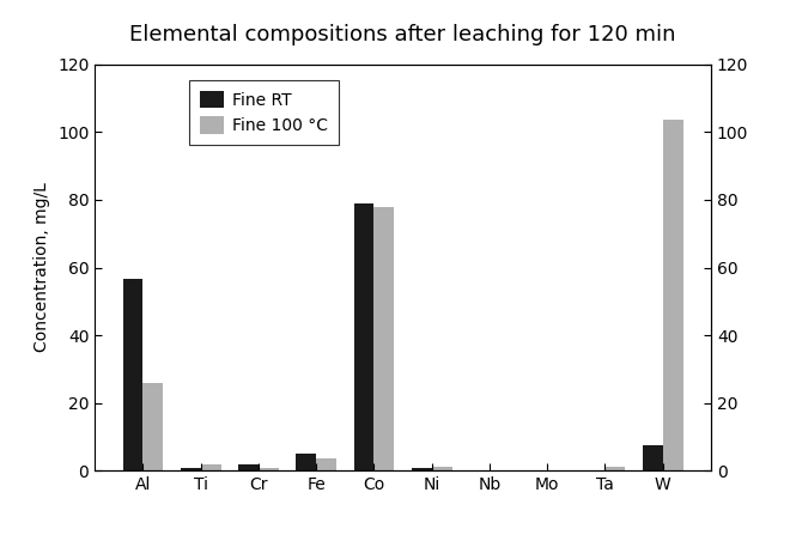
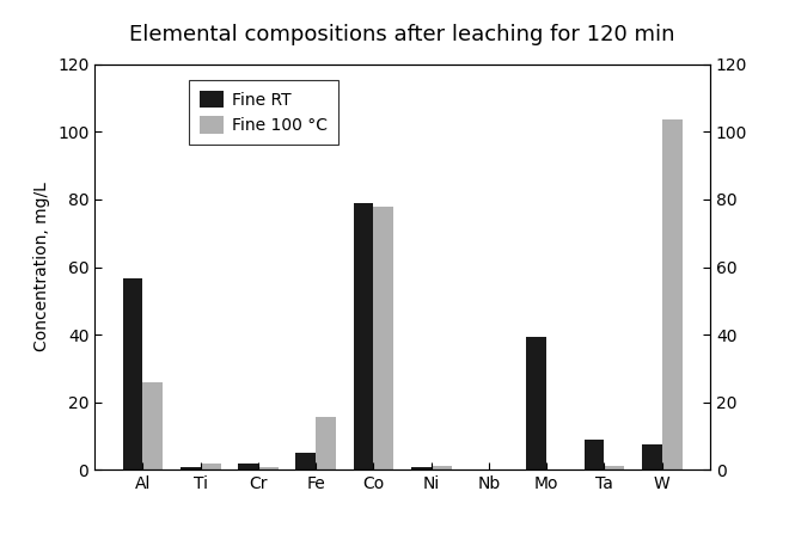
Fine 100 °C/Fe: 3.5 -> 15.5
Fine RT/Mo: 0.1 -> 39.5
Fine RT/Ta: 0.2 -> 9.0
